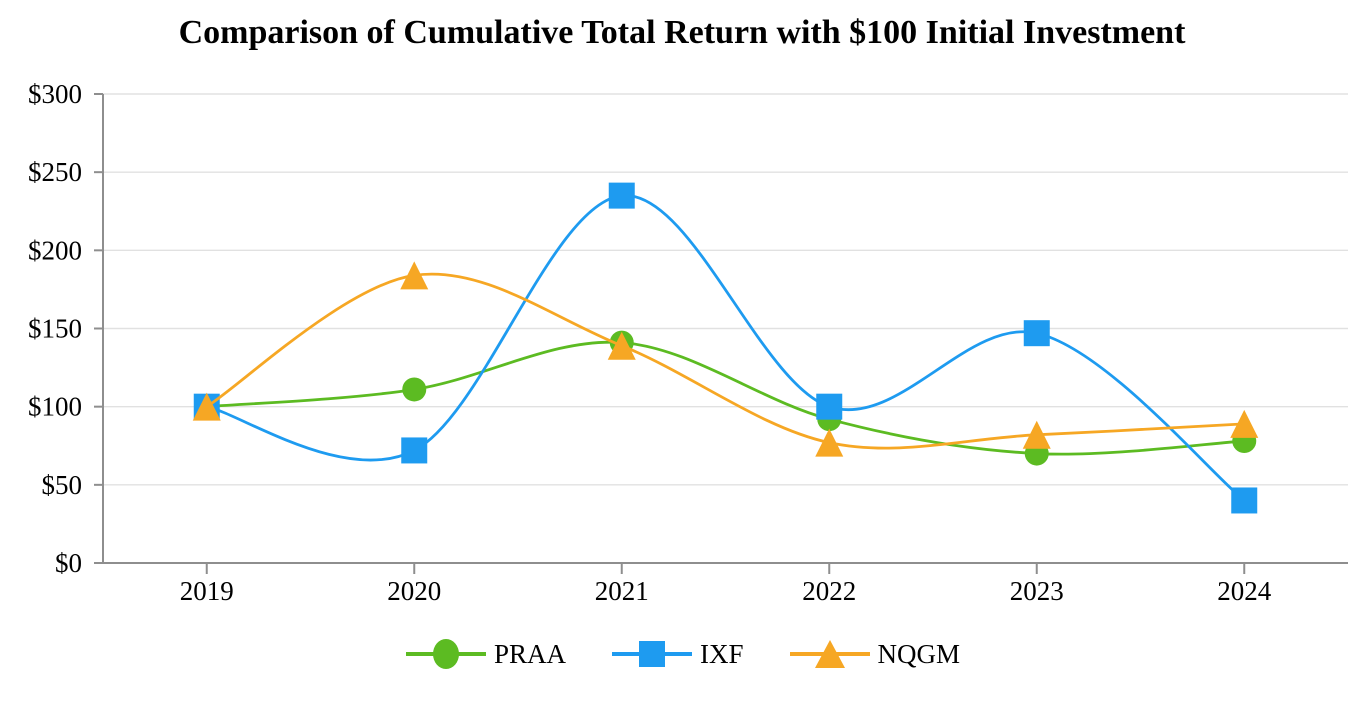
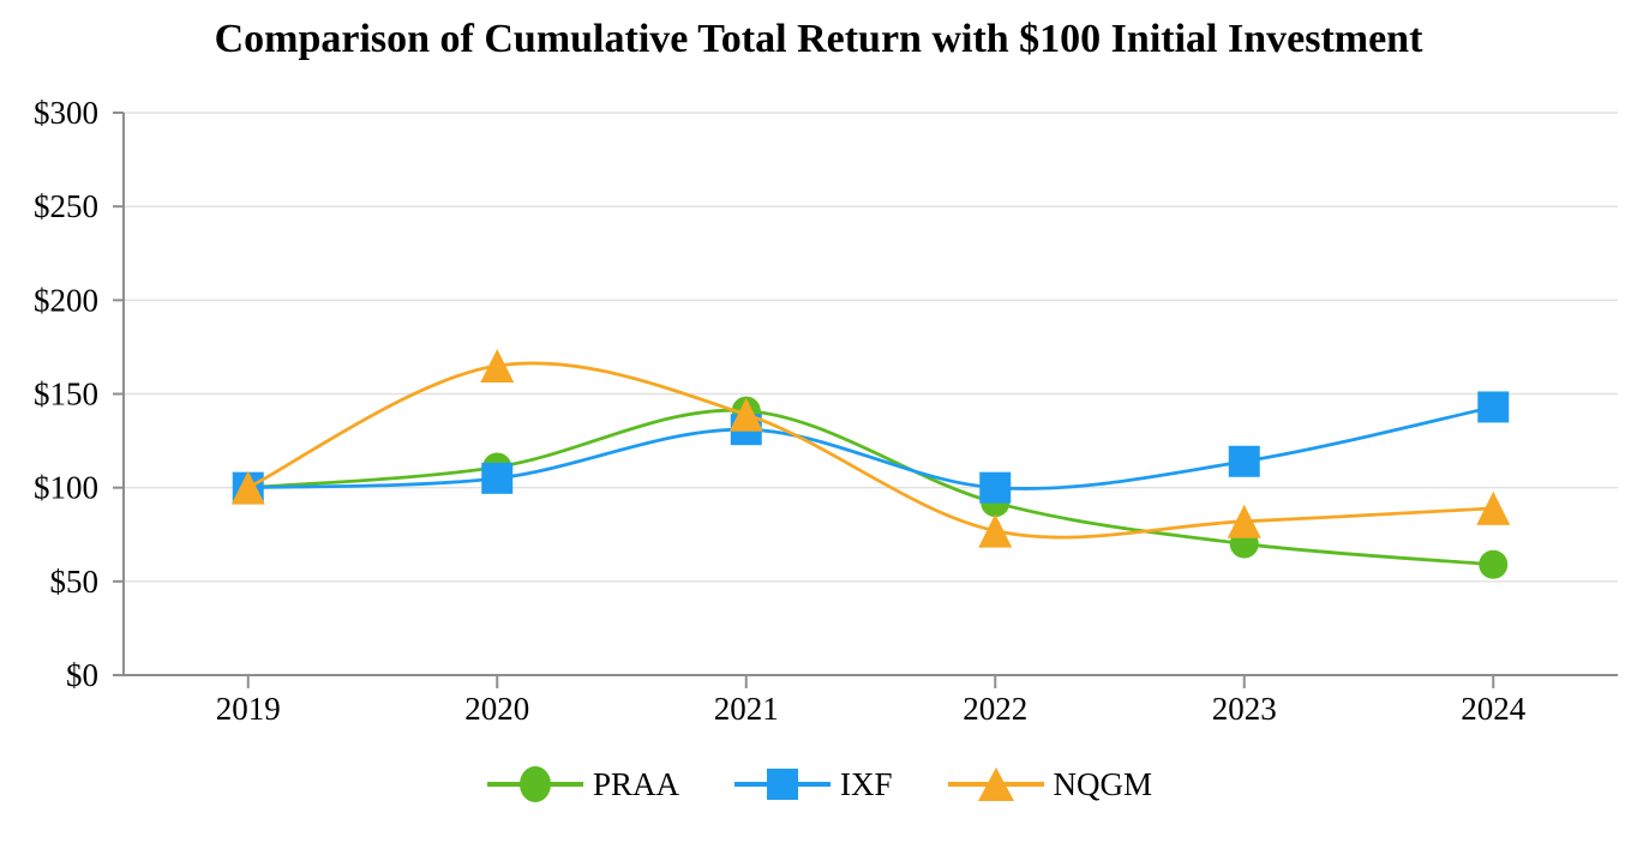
IXF/2020: $72 -> $105
NQGM/2020: $184 -> $165
IXF/2021: $235 -> $131
IXF/2023: $147 -> $114
PRAA/2024: $78 -> $59
IXF/2024: $40 -> $143
